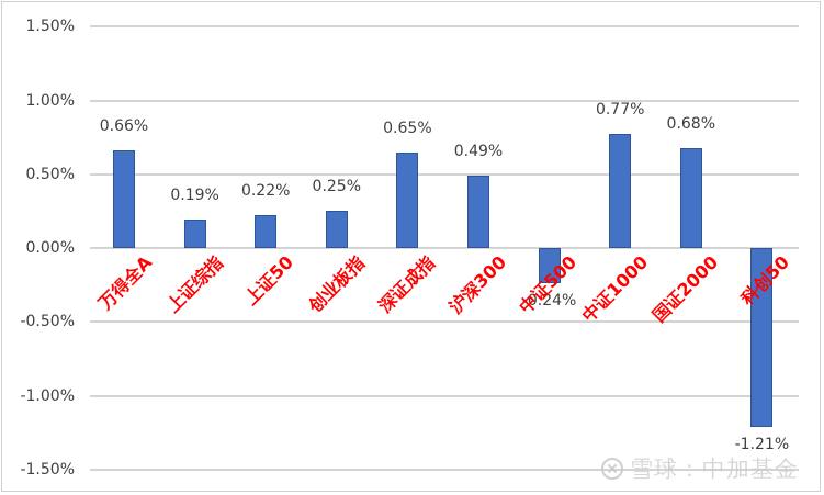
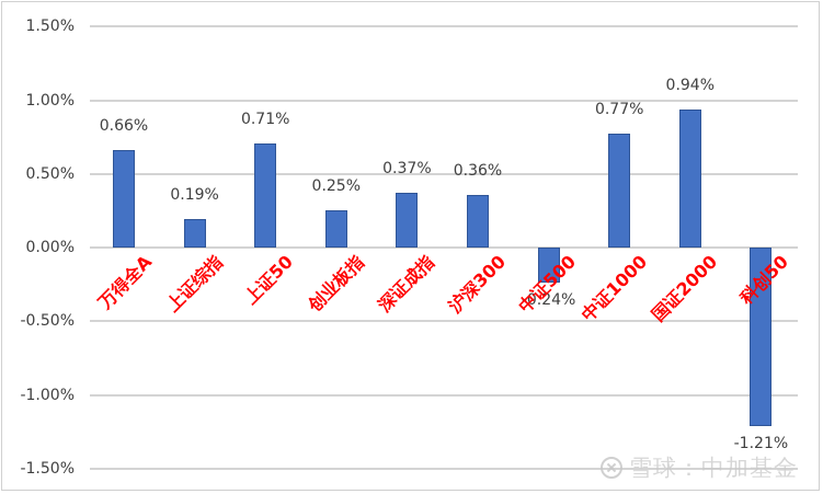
上证50: 0.22% -> 0.71%
深证成指: 0.65% -> 0.37%
沪深300: 0.49% -> 0.36%
国证2000: 0.68% -> 0.94%
